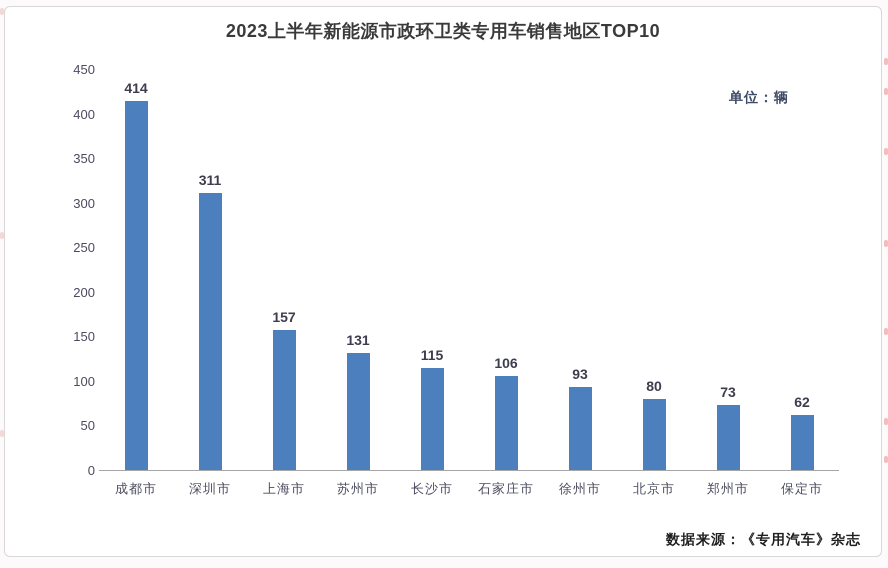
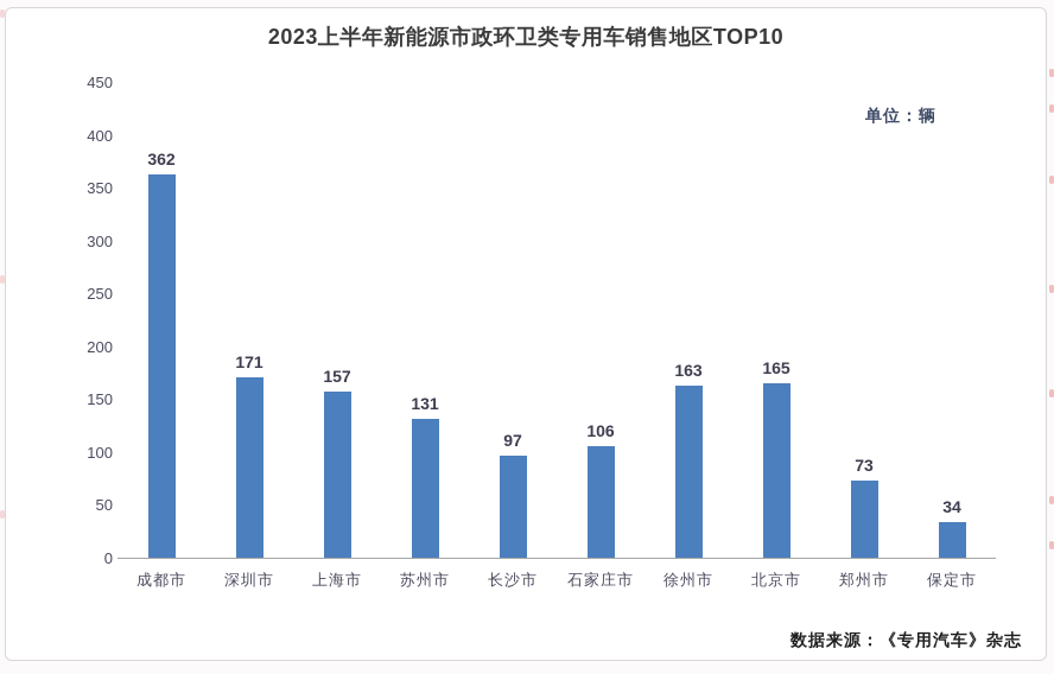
成都市: 414 -> 362
深圳市: 311 -> 171
长沙市: 115 -> 97
徐州市: 93 -> 163
北京市: 80 -> 165
保定市: 62 -> 34
